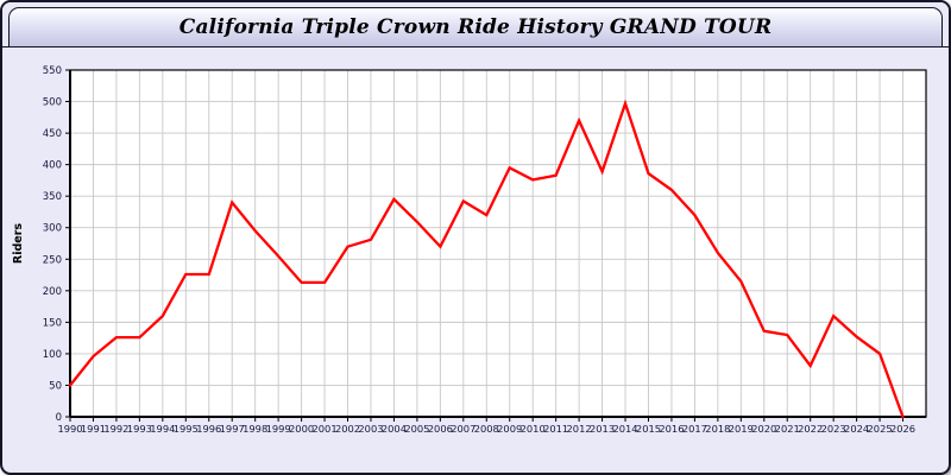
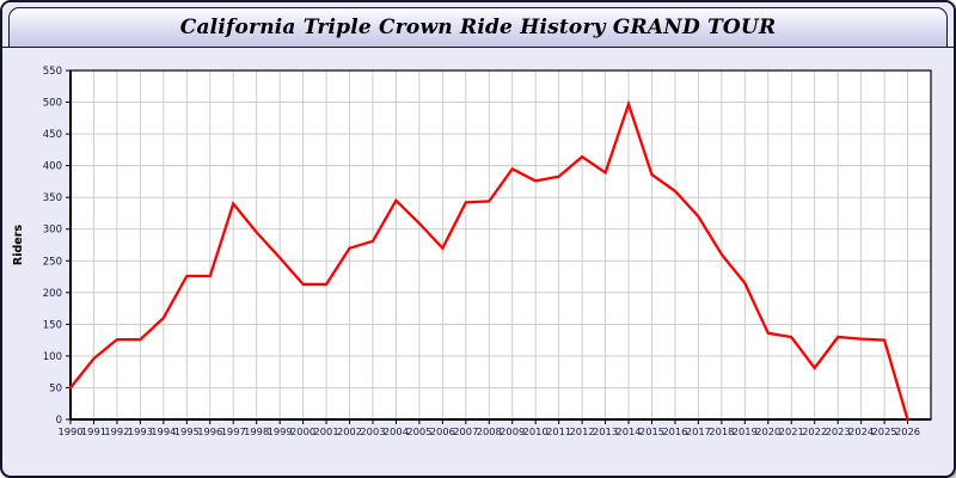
2008: 320 -> 340
2012: 470 -> 410
2023: 160 -> 130
2025: 100 -> 120
